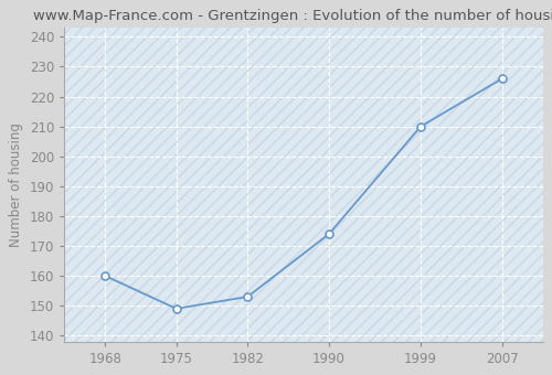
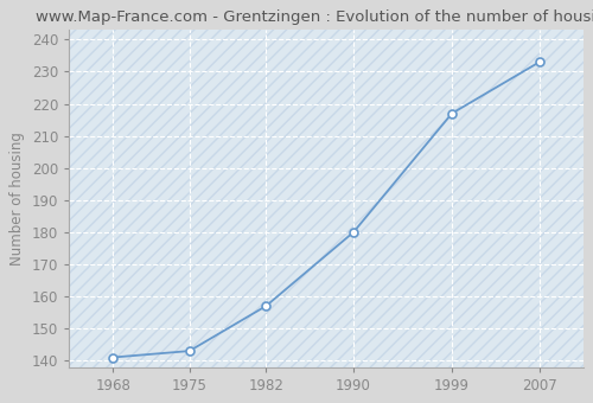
1968: 160 -> 141
1975: 149 -> 143
1982: 153 -> 157
1990: 174 -> 180
1999: 210 -> 217
2007: 226 -> 233
